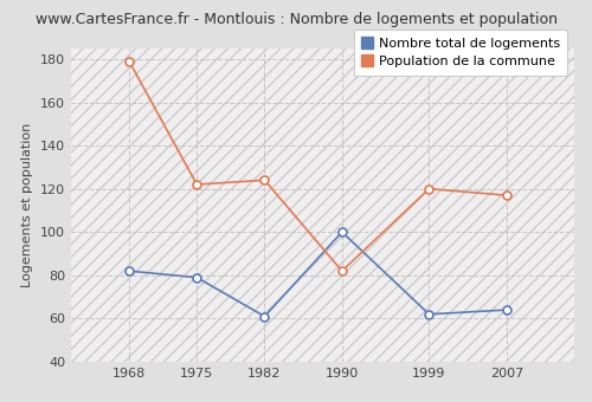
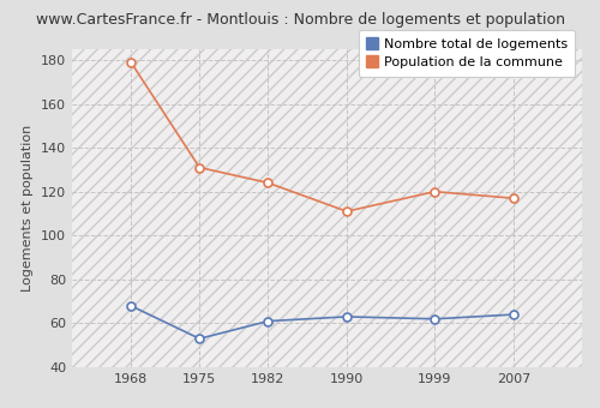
Nombre total de logements/1968: 82 -> 68
Nombre total de logements/1975: 79 -> 53
Population de la commune/1975: 122 -> 131
Nombre total de logements/1990: 100 -> 63
Population de la commune/1990: 82 -> 111
